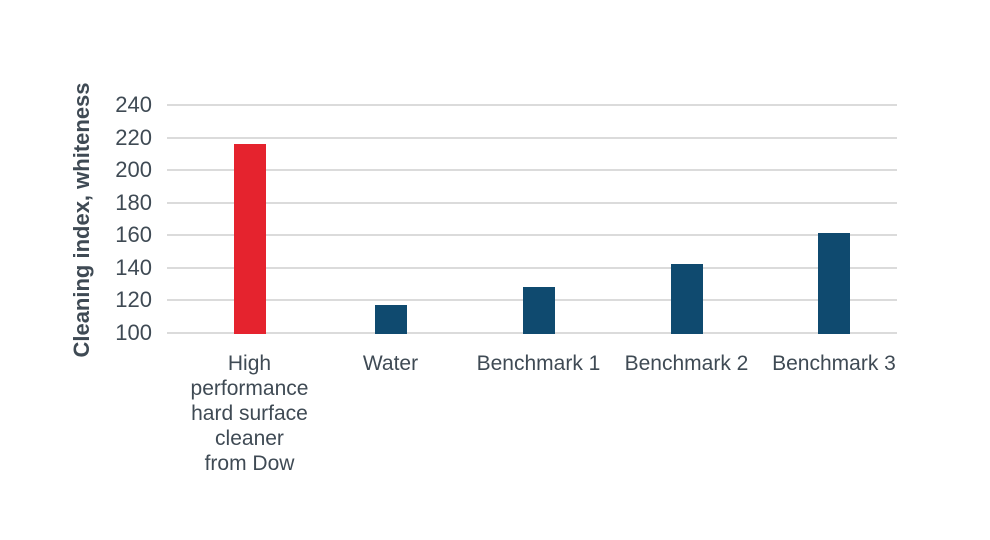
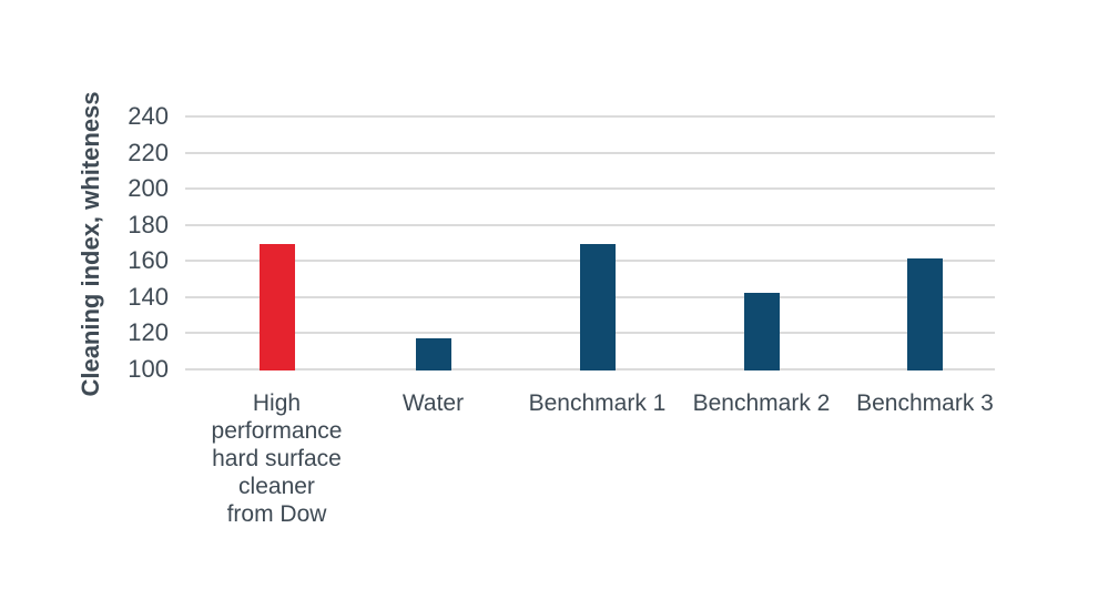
High performance hard surface cleaner from Dow: 216 -> 169
Benchmark 1: 128 -> 169
